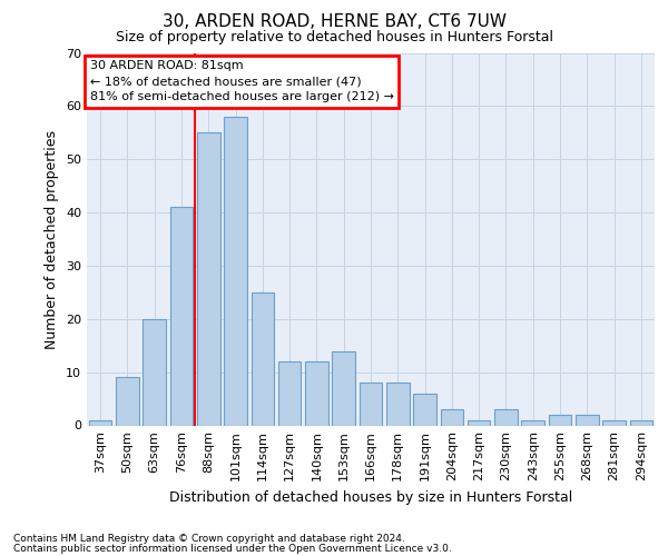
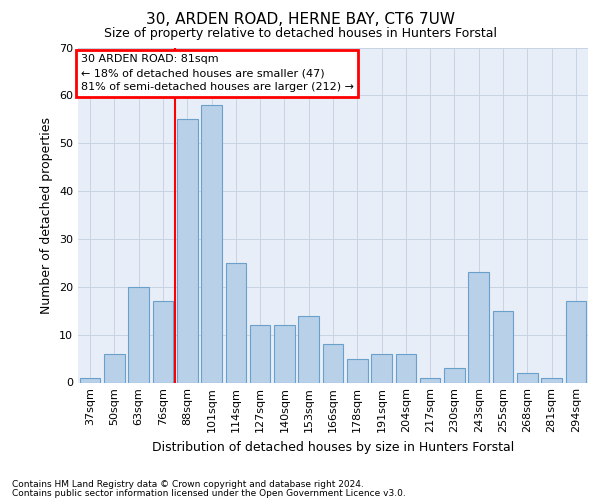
50sqm: 9 -> 6
76sqm: 41 -> 17
178sqm: 8 -> 5
204sqm: 3 -> 6
243sqm: 1 -> 23
255sqm: 2 -> 15
294sqm: 1 -> 17
